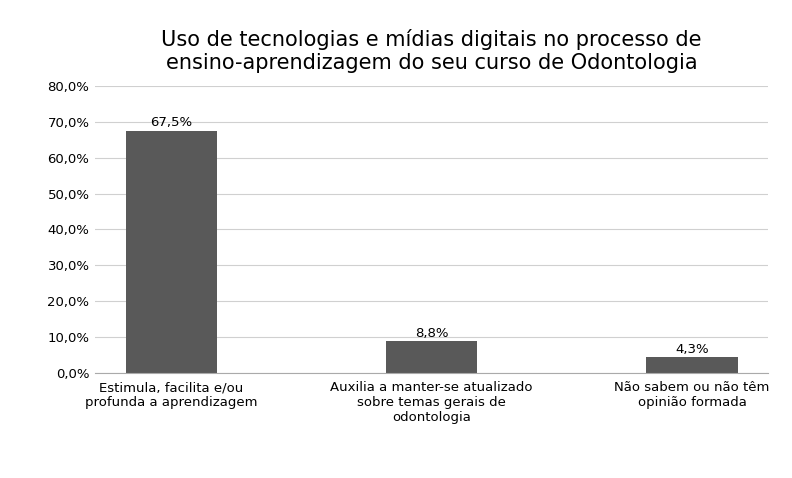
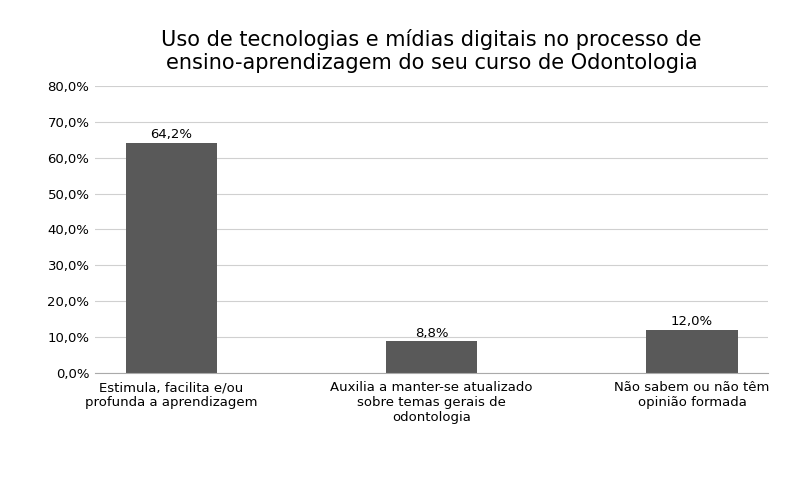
Estimula, facilita e/ou profunda a aprendizagem: 67,5% -> 64,2%
Não sabem ou não têm opinião formada: 4,3% -> 12,0%
